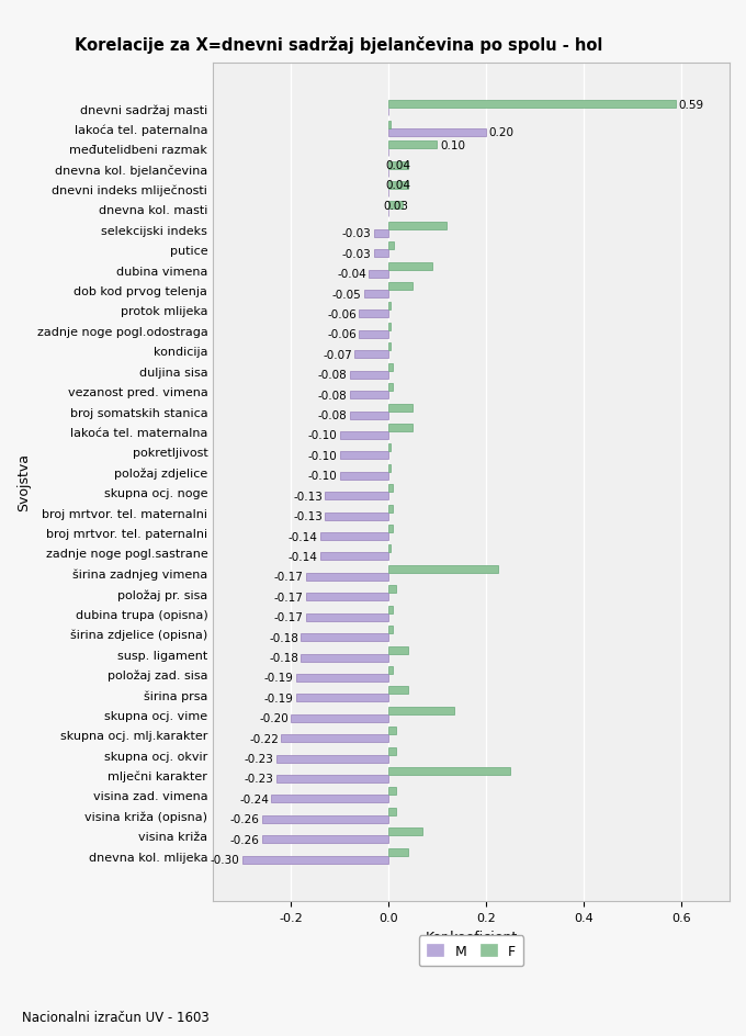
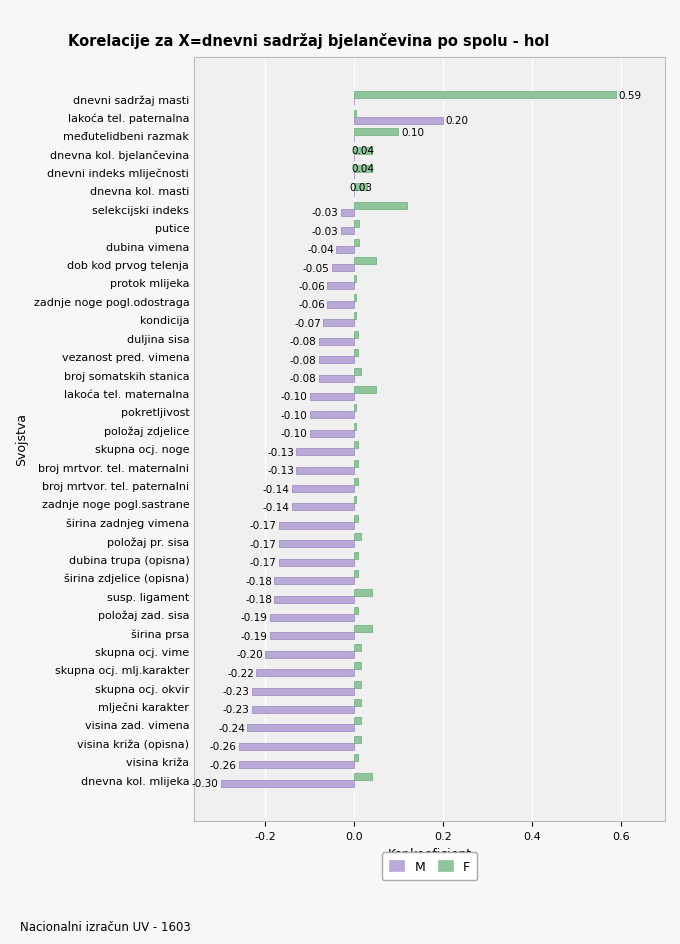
F/dubina vimena: 0.090 -> 0.010
F/broj somatskih stanica: 0.050 -> 0.015
F/širina zadnjeg vimena: 0.225 -> 0.008
F/skupna ocj. vime: 0.135 -> 0.015
F/mlječni karakter: 0.250 -> 0.015
F/visina križa: 0.070 -> 0.008
